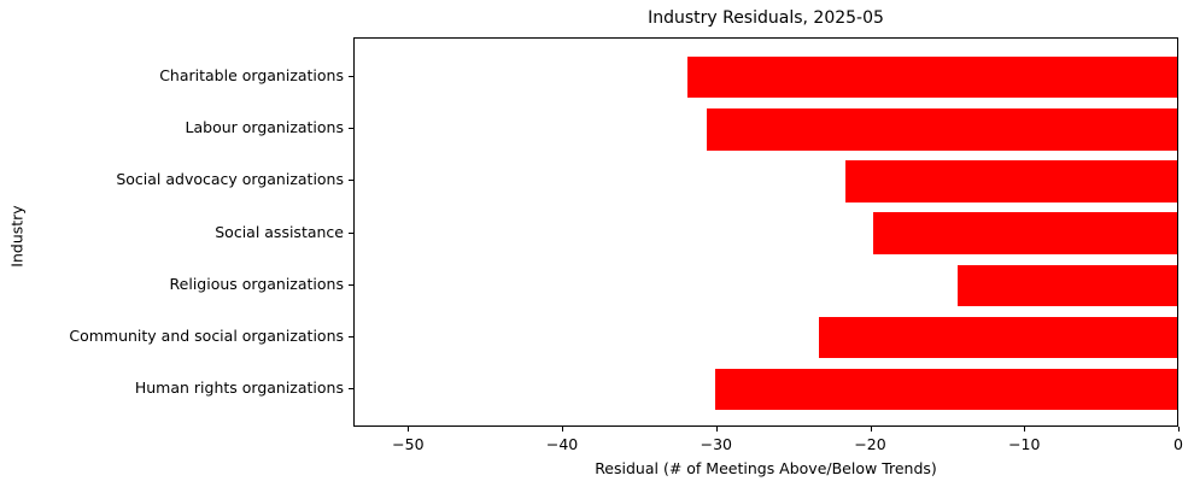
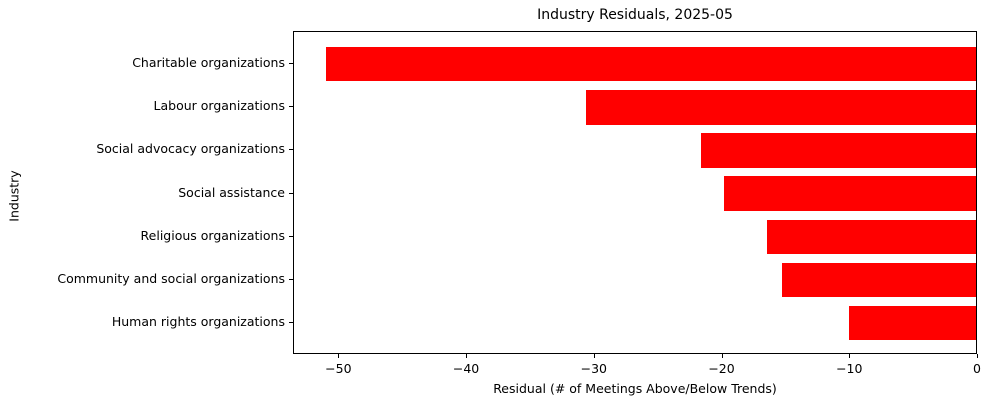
Charitable organizations: -31.9 -> -51.0
Religious organizations: -14.3 -> -16.4
Community and social organizations: -23.3 -> -15.2
Human rights organizations: -30.1 -> -10.0
